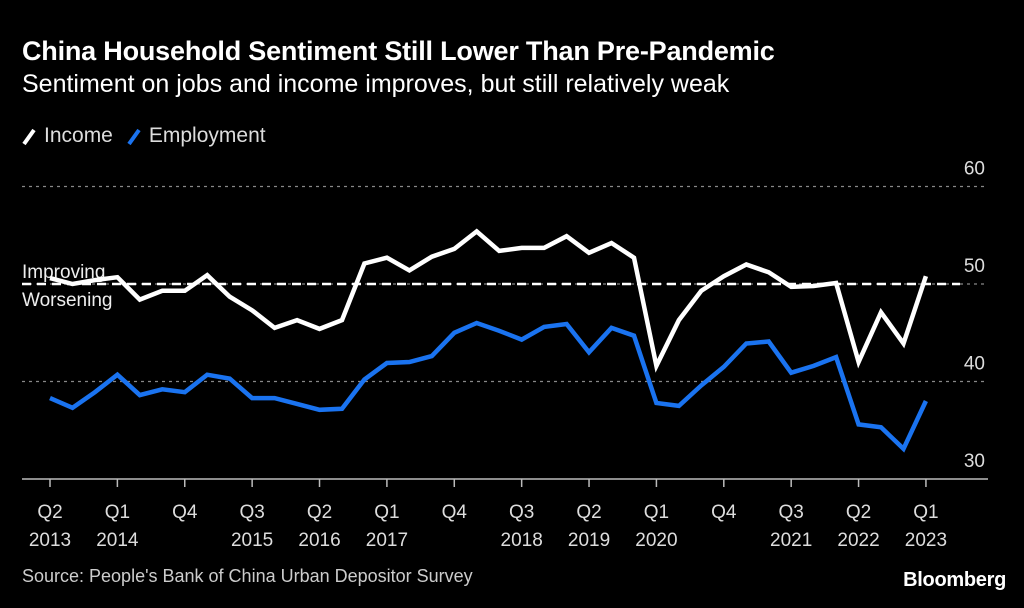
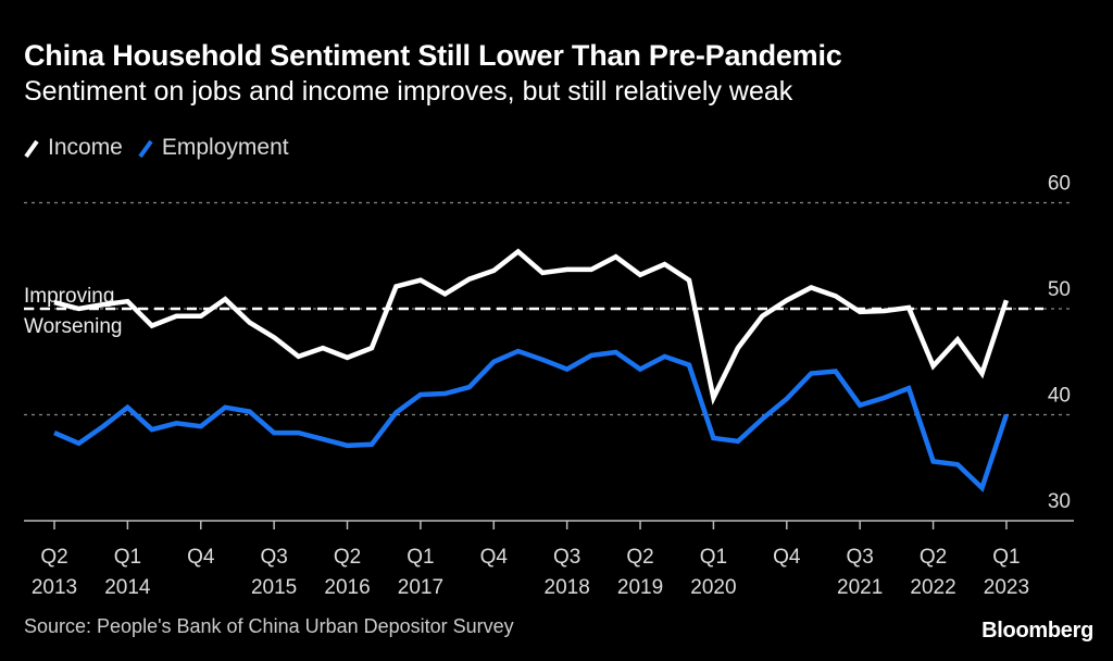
Employment/Q2 2019: 43 -> 44
Income/Q2 2022: 42 -> 45
Employment/Q1 2023: 38 -> 40
